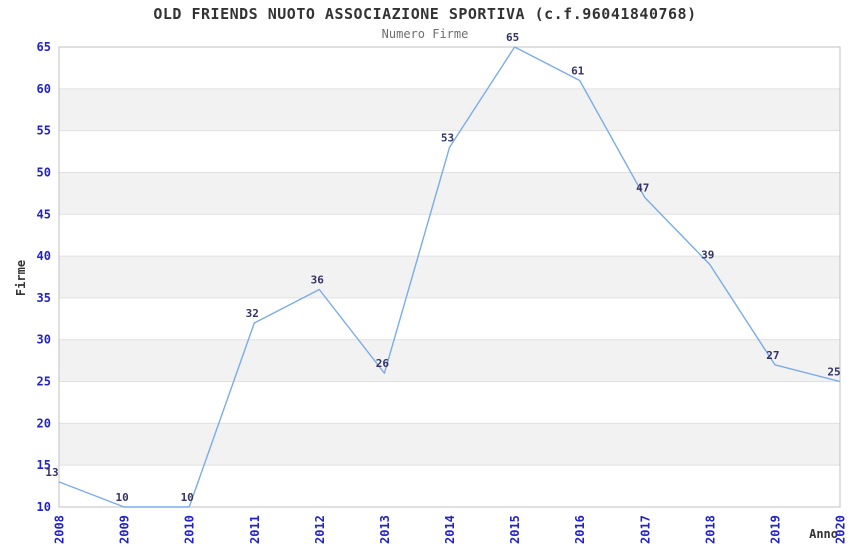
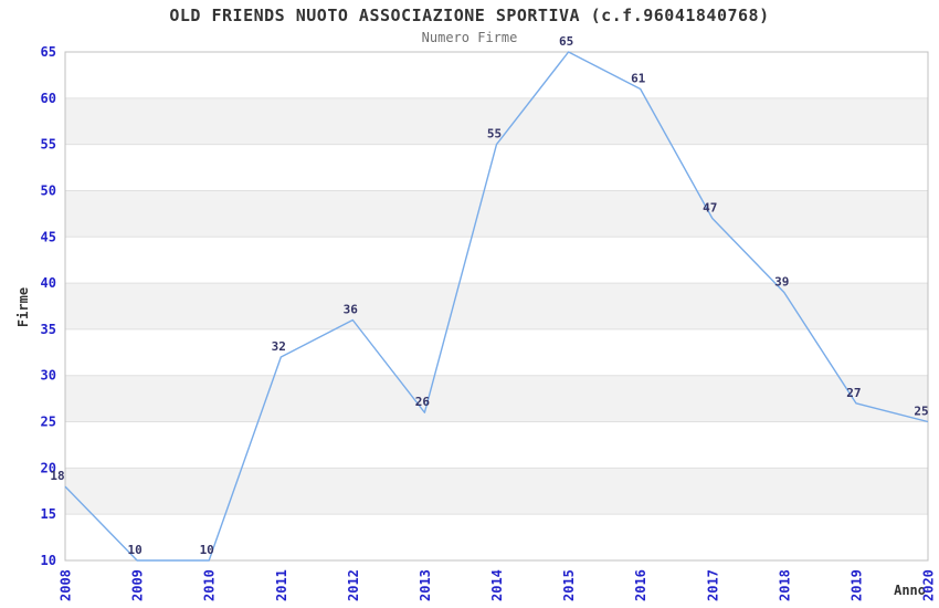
2008: 13 -> 18
2014: 53 -> 55
